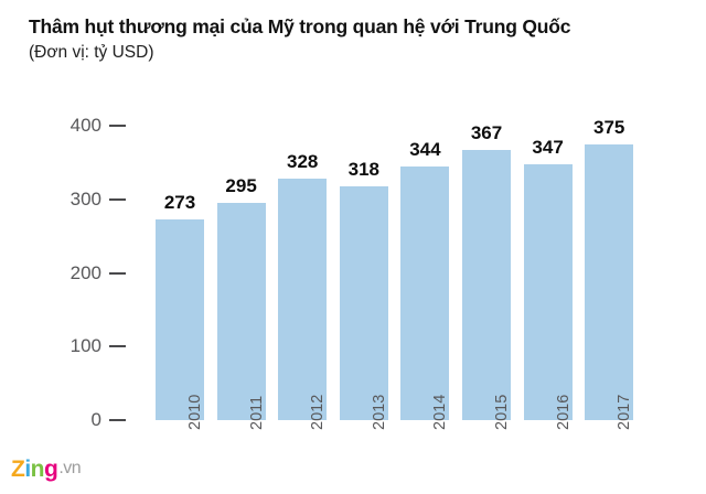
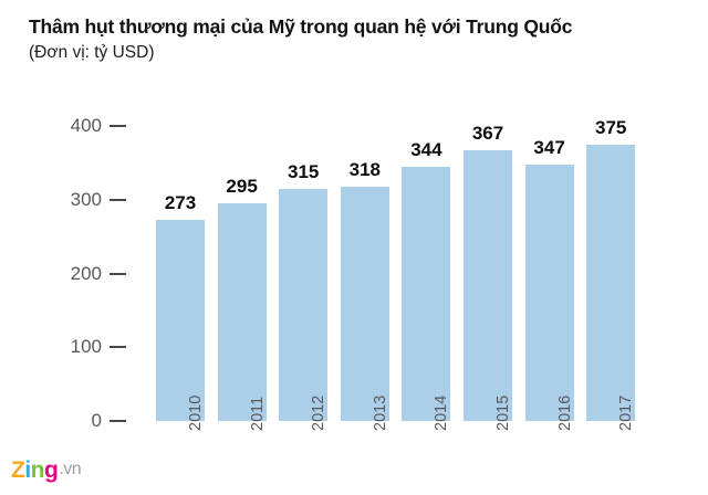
2012: 328 -> 315
